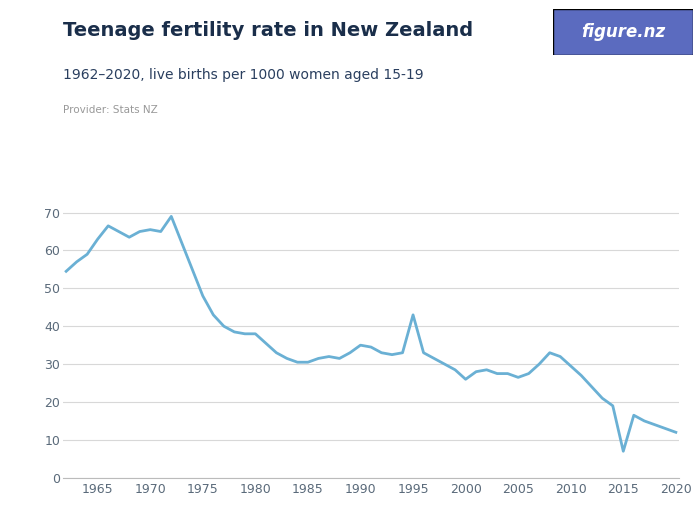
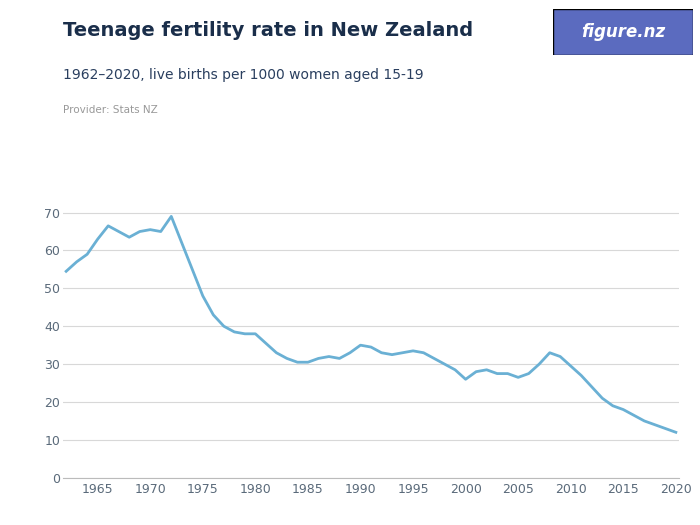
1995: 43.0 -> 33.5
2015: 7.0 -> 18.0
